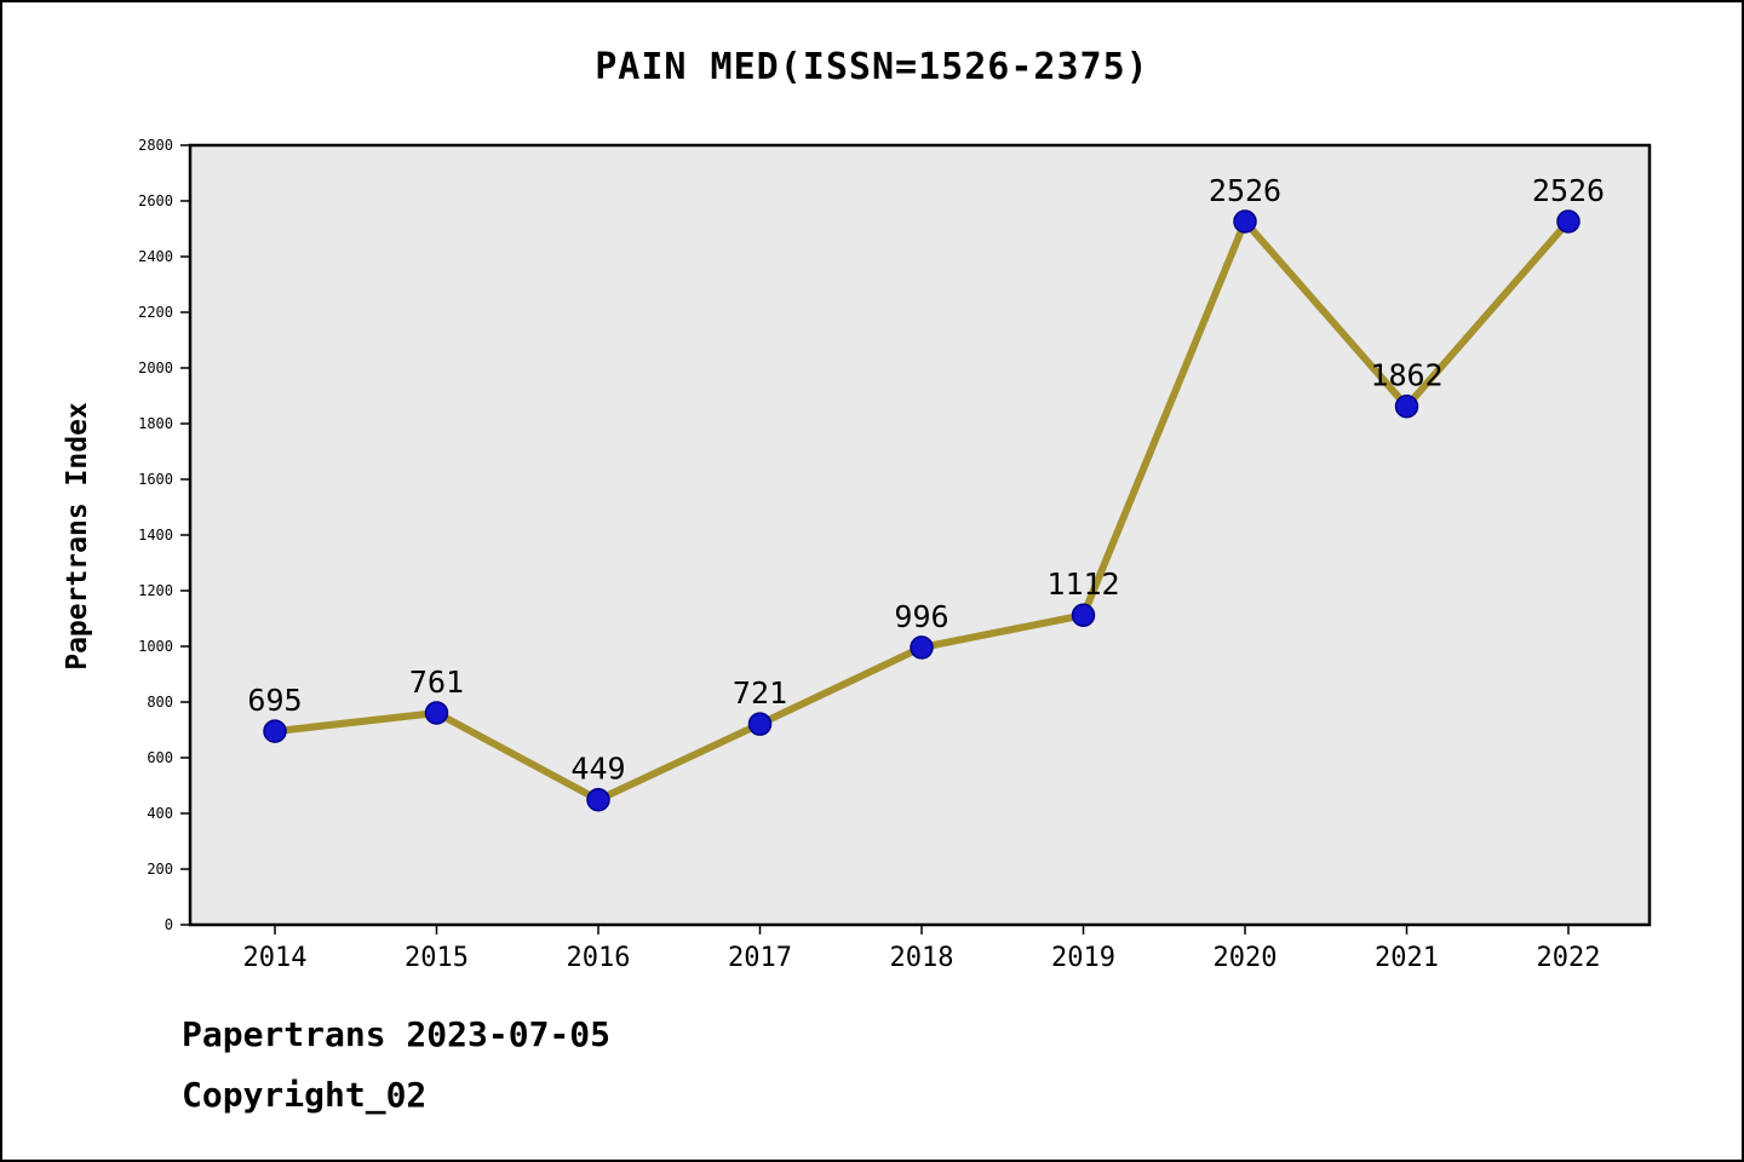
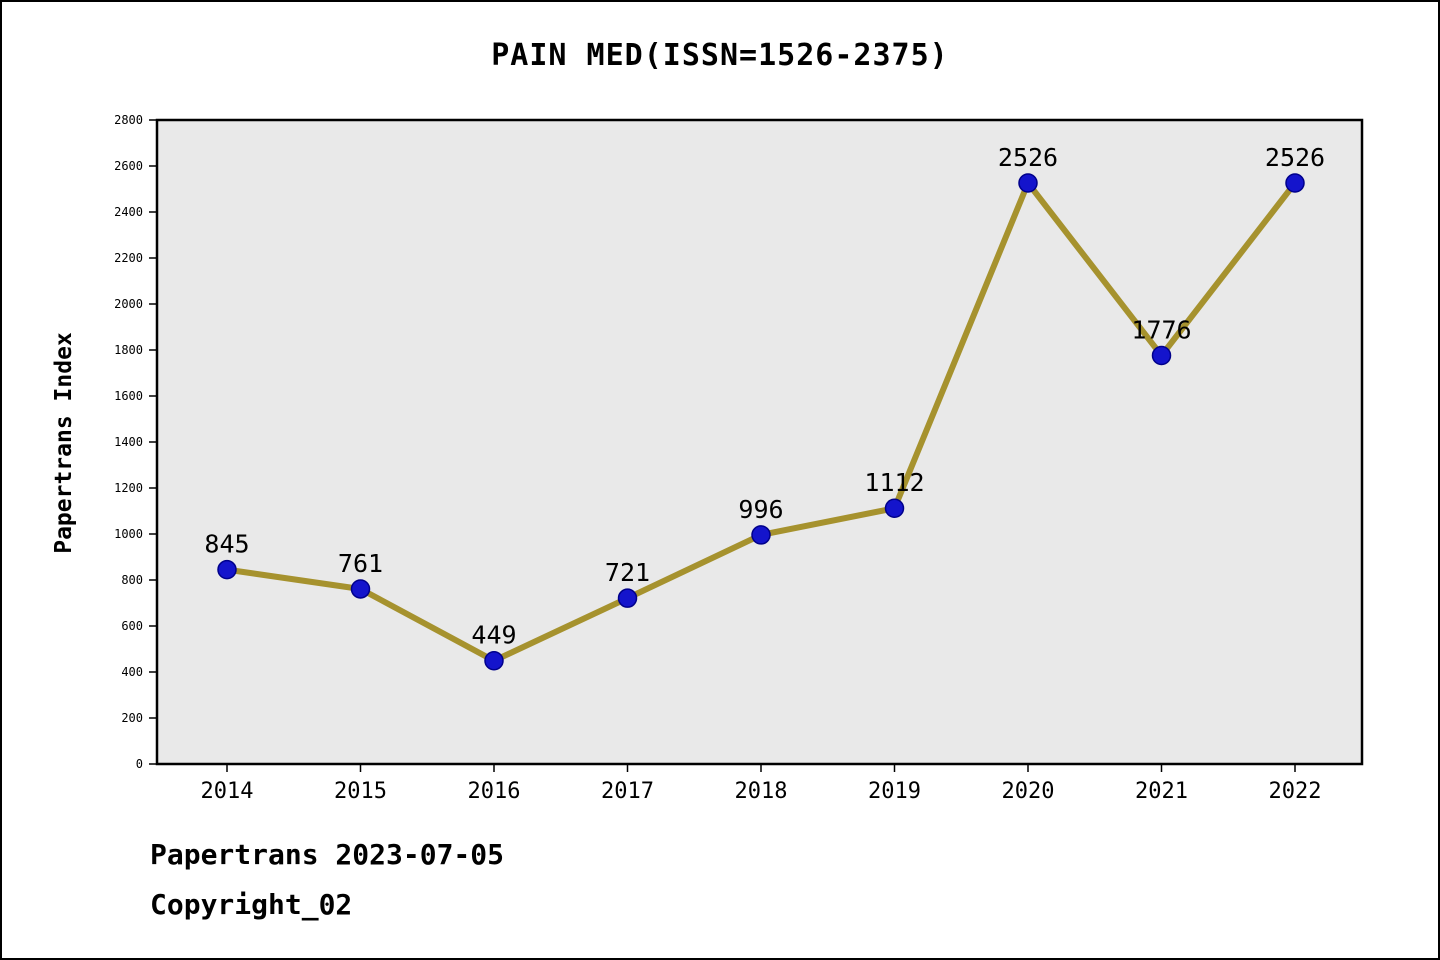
2014: 695 -> 845
2021: 1862 -> 1776
